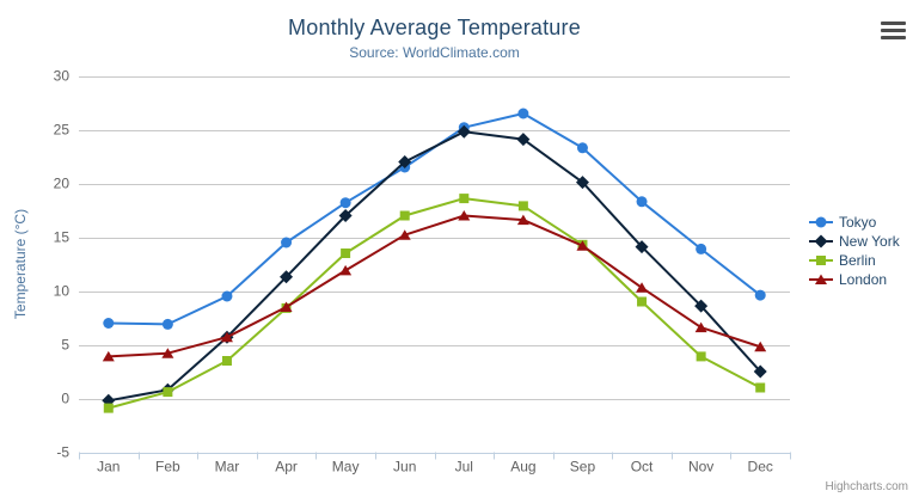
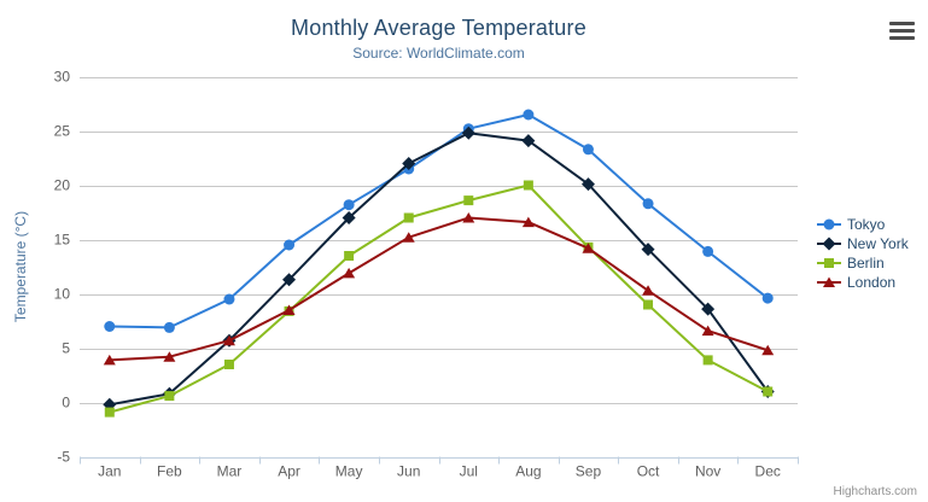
Berlin/Aug: 18 -> 20
New York/Dec: 2 -> 1
